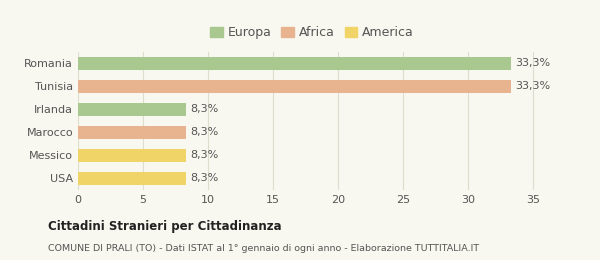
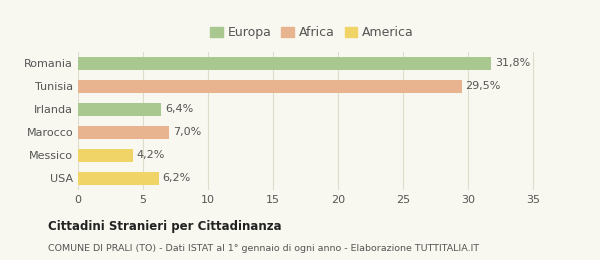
Romania: 33,3% -> 31,8%
Tunisia: 33,3% -> 29,5%
Irlanda: 8,3% -> 6,4%
Marocco: 8,3% -> 7,0%
Messico: 8,3% -> 4,2%
USA: 8,3% -> 6,2%
